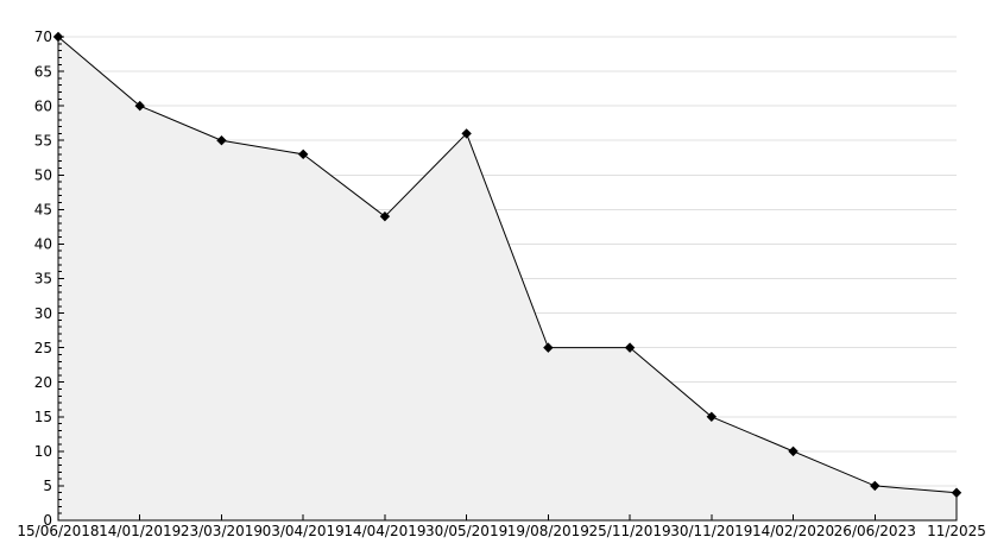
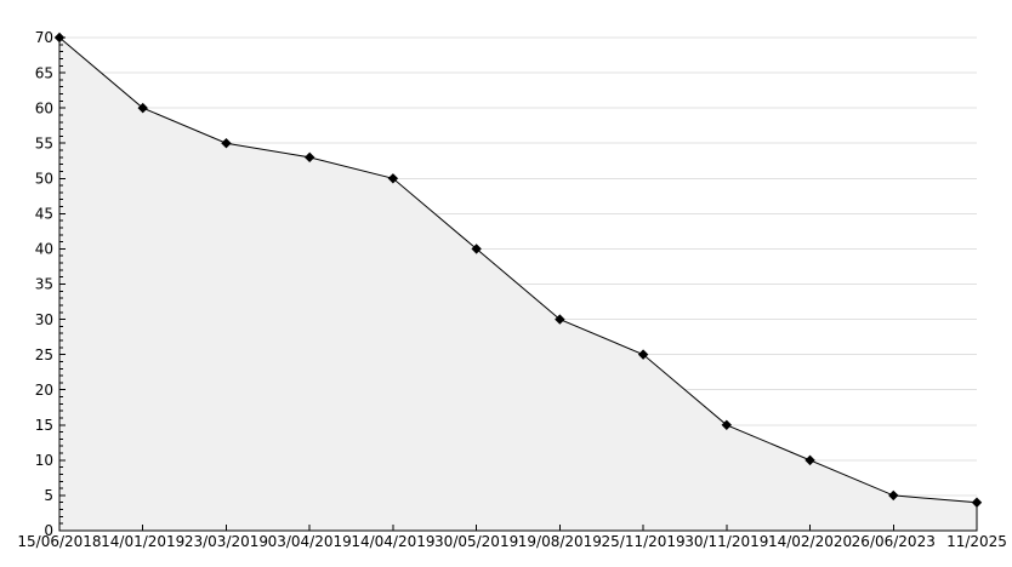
14/04/2019: 44 -> 50
30/05/2019: 56 -> 40
19/08/2019: 25 -> 30
